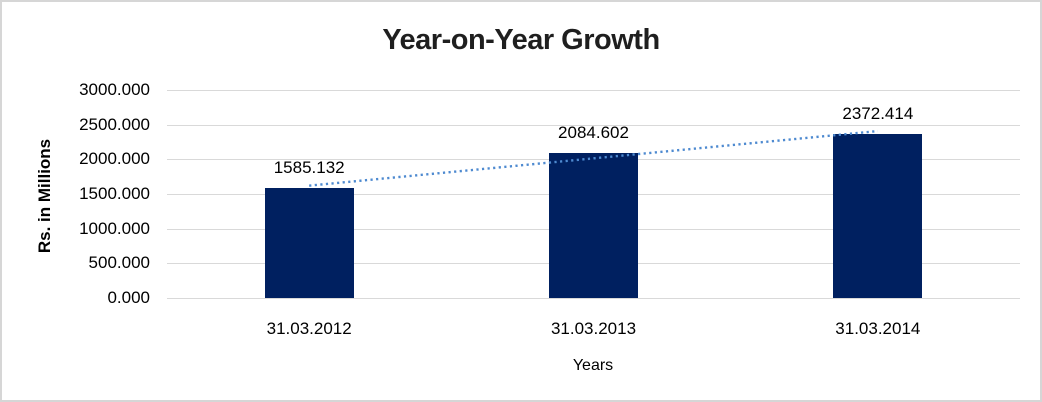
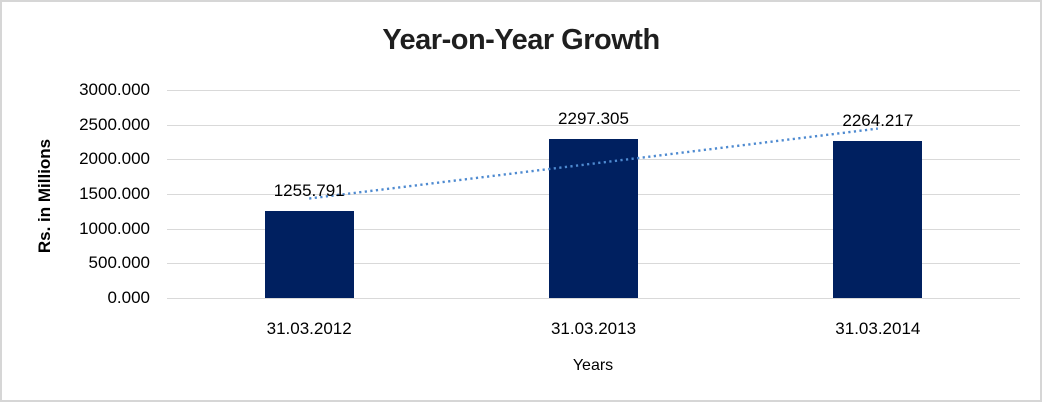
31.03.2012: 1585.132 -> 1255.791
31.03.2013: 2084.602 -> 2297.305
31.03.2014: 2372.414 -> 2264.217
